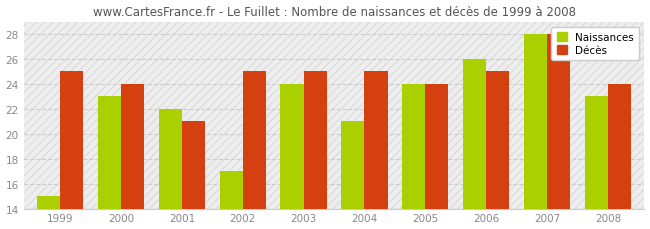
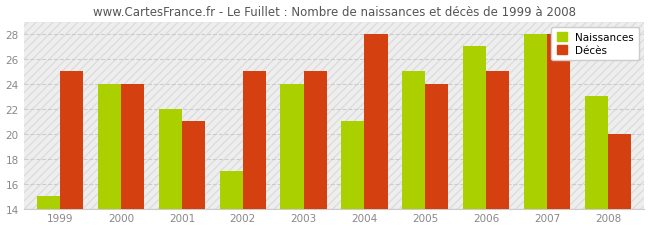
Naissances/2000: 23 -> 24
Décès/2004: 25 -> 28
Naissances/2005: 24 -> 25
Naissances/2006: 26 -> 27
Décès/2008: 24 -> 20
